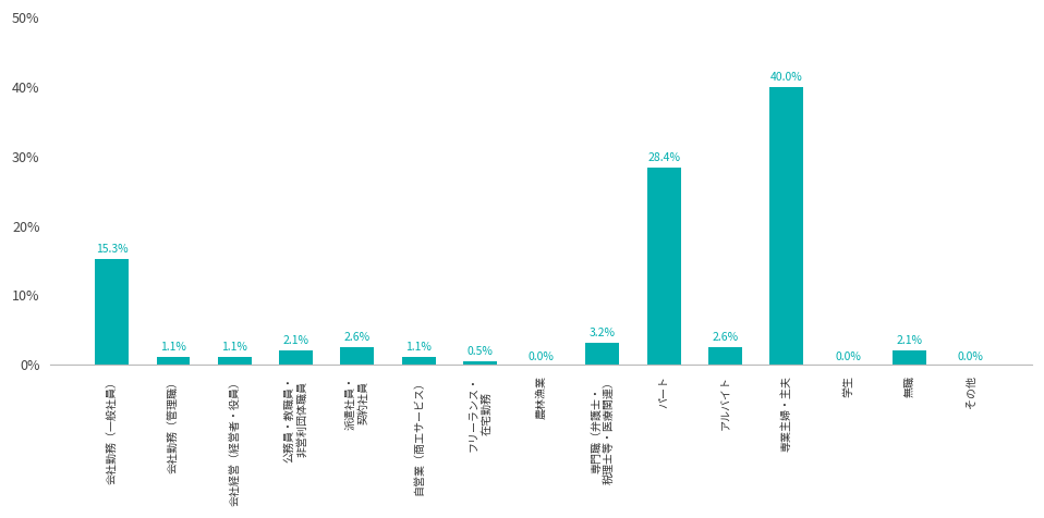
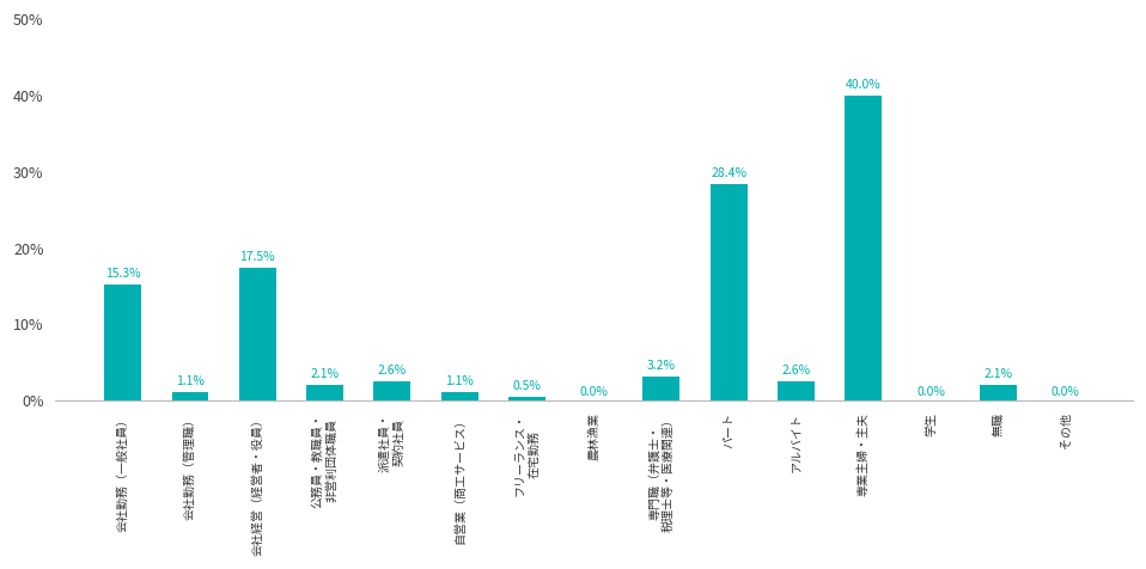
会社経営（経営者・役員）: 1.1% -> 17.5%
